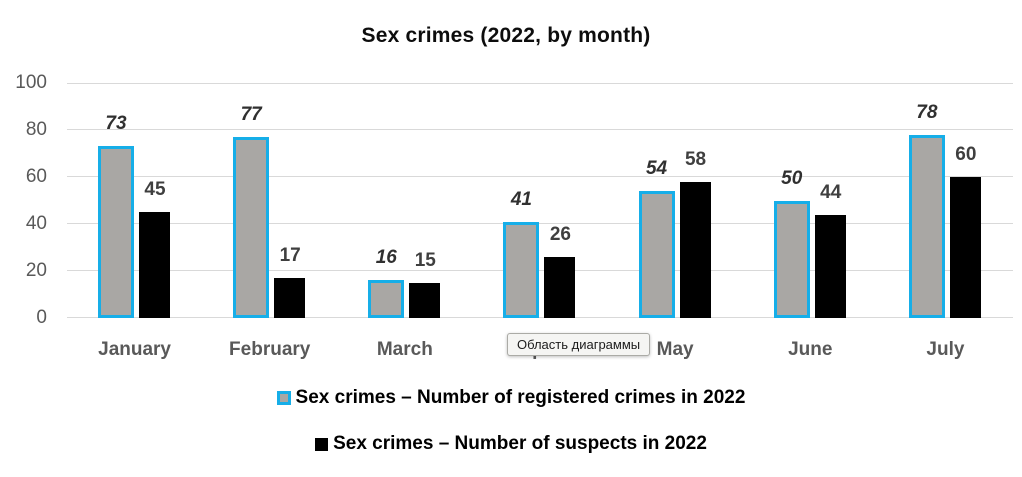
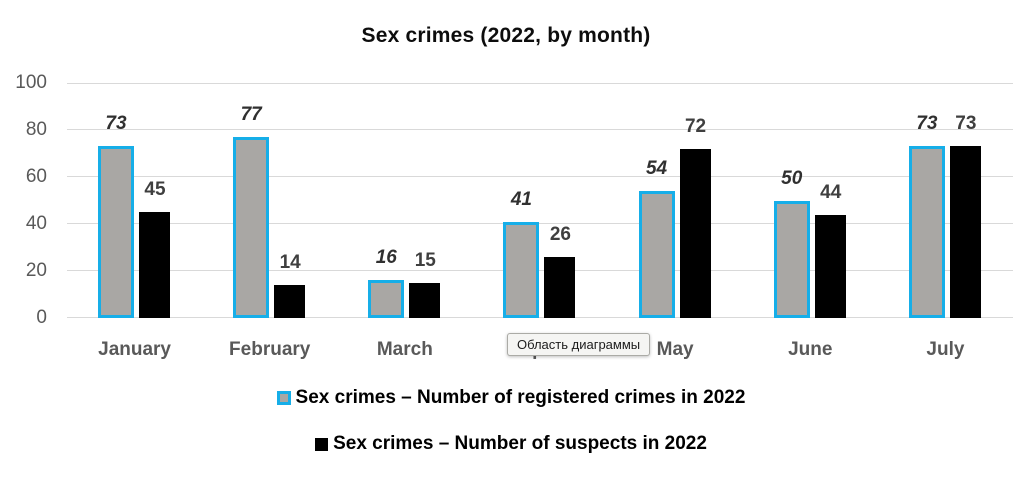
Sex crimes – Number of suspects in 2022/February: 17 -> 14
Sex crimes – Number of suspects in 2022/May: 58 -> 72
Sex crimes – Number of registered crimes in 2022/July: 78 -> 73
Sex crimes – Number of suspects in 2022/July: 60 -> 73
